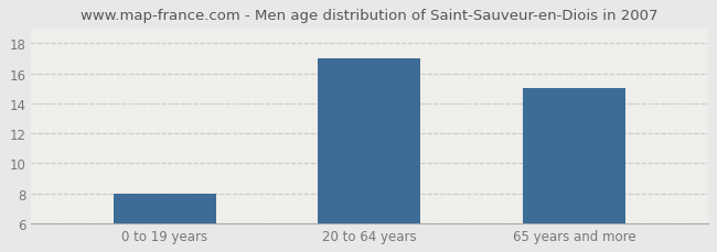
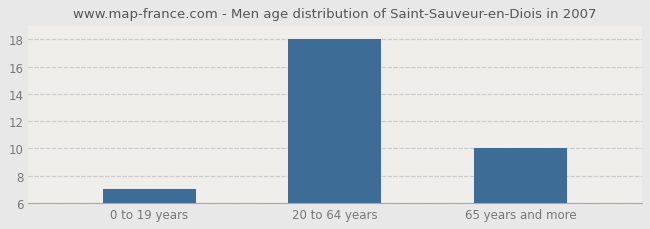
0 to 19 years: 8 -> 7
20 to 64 years: 17 -> 18
65 years and more: 15 -> 10
